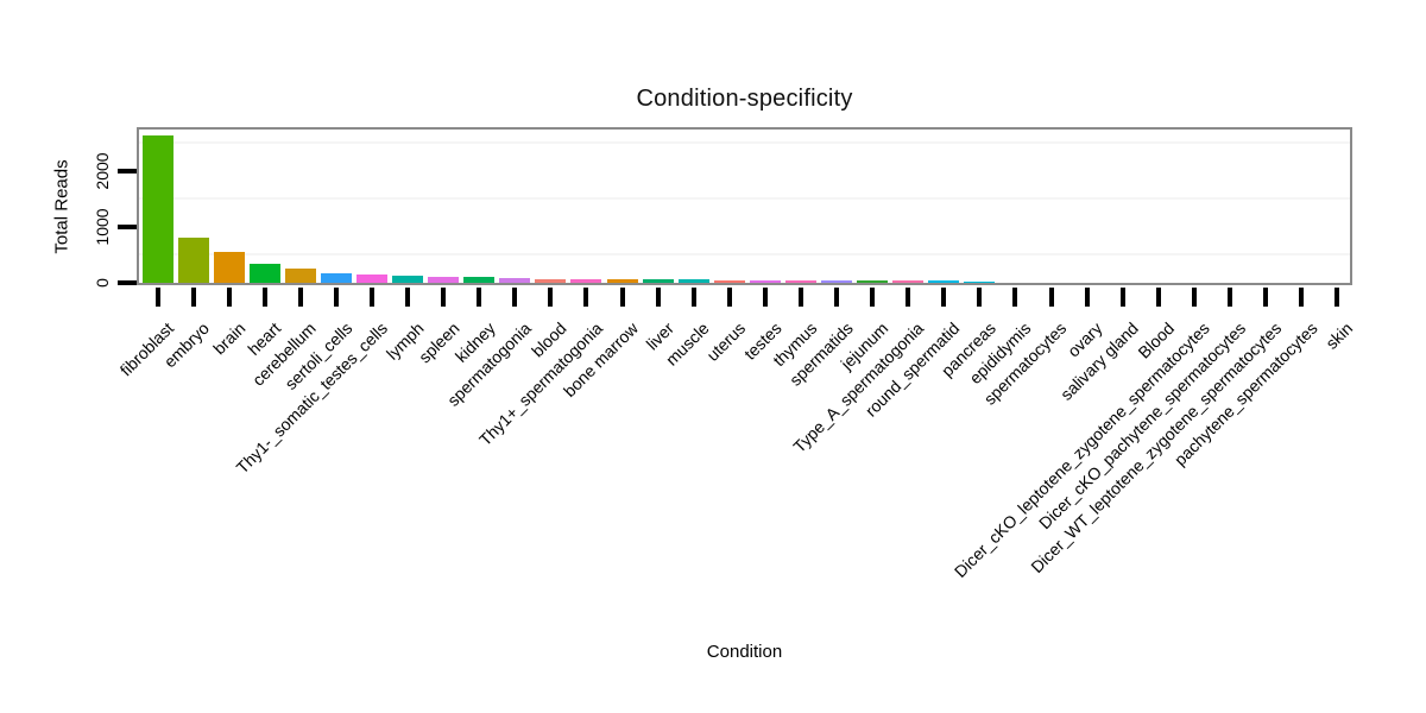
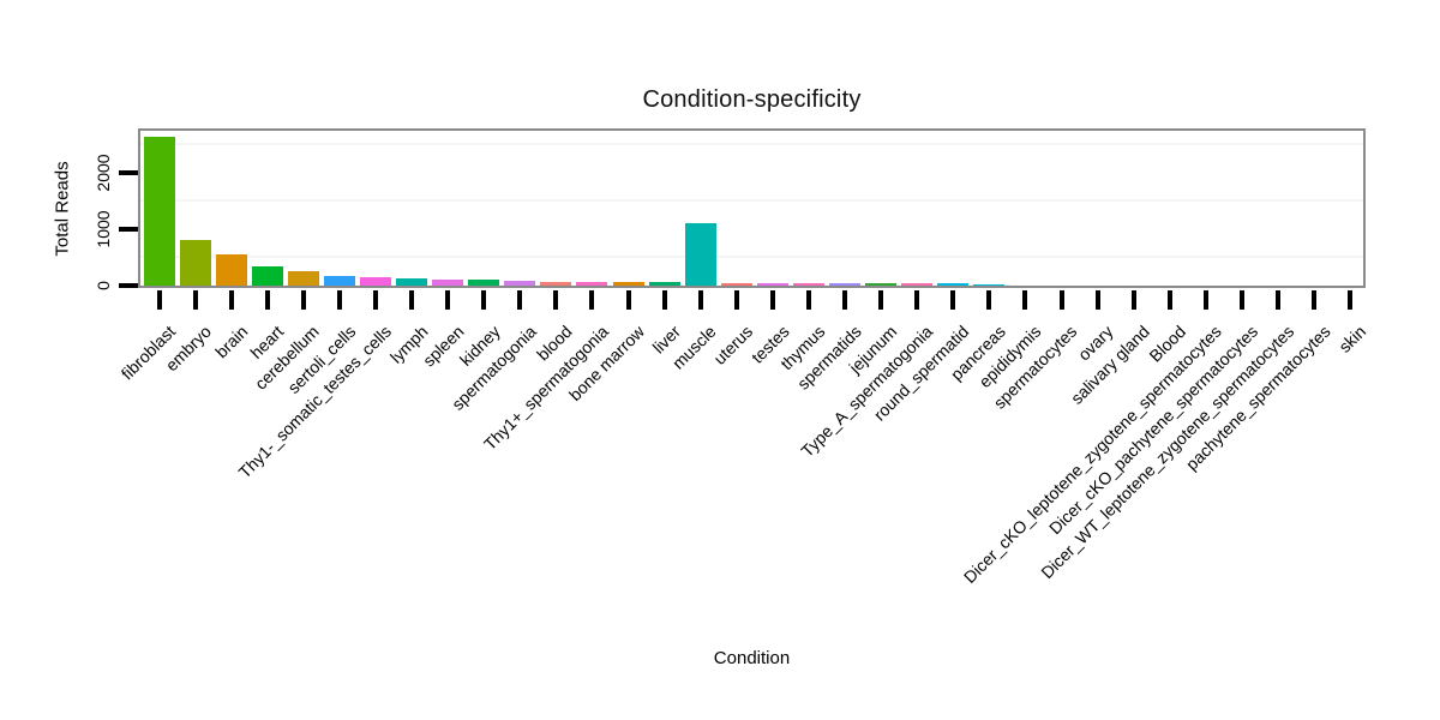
muscle: 100 -> 1100
